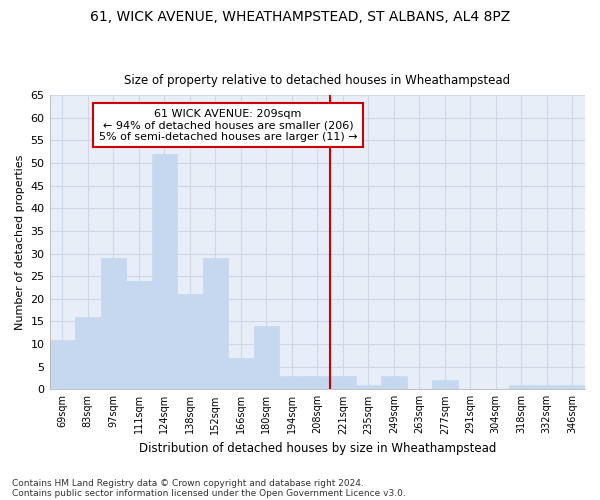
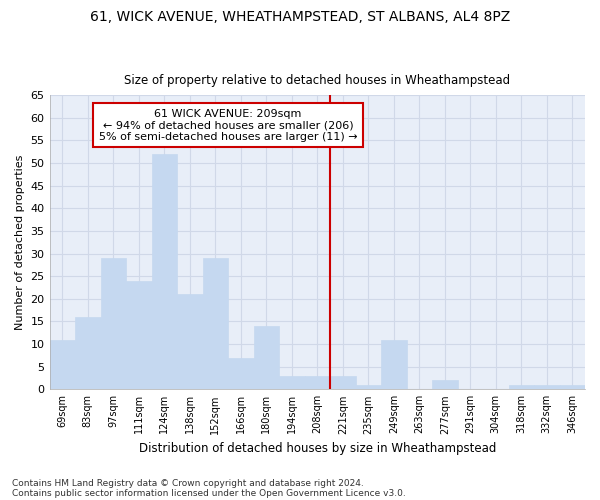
249sqm: 3 -> 11
